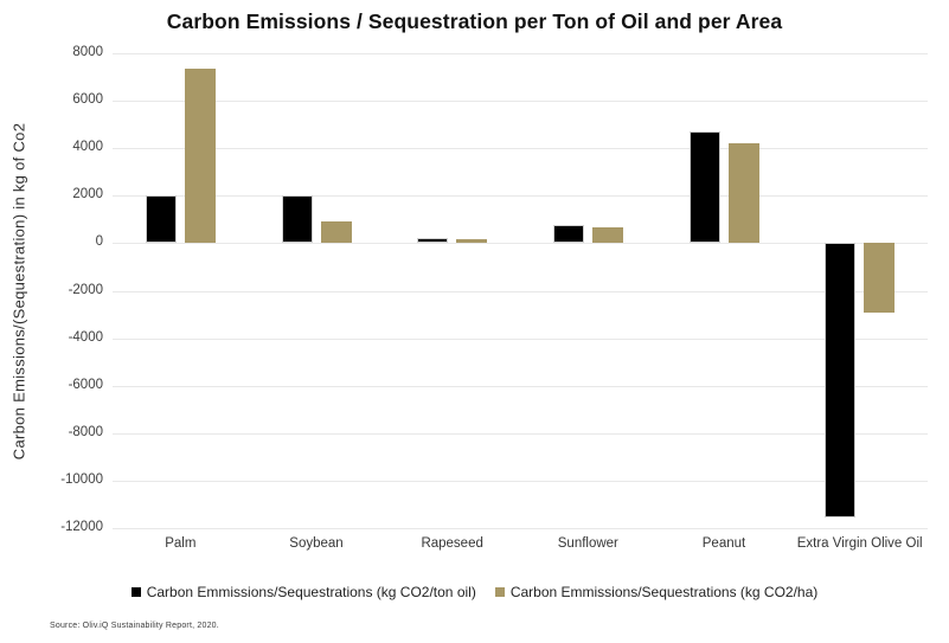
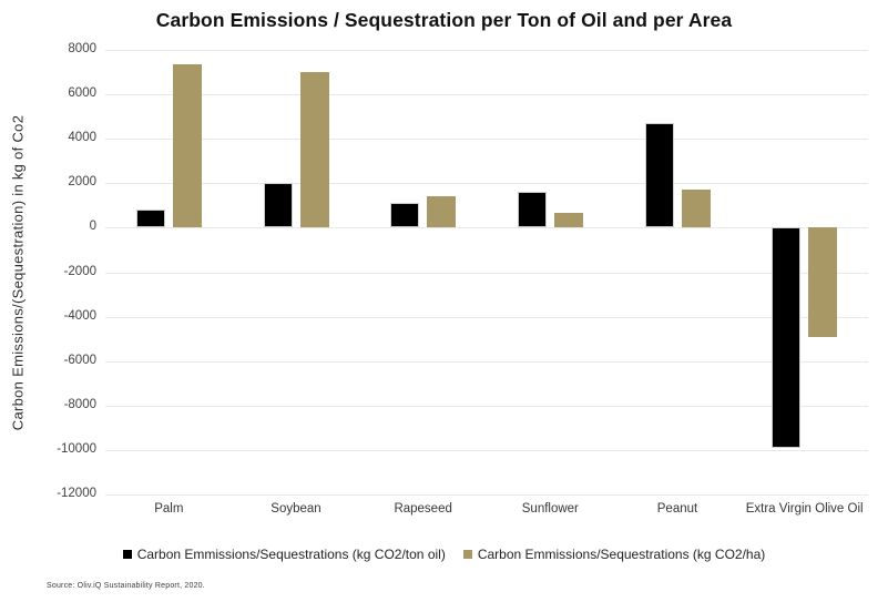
Carbon Emmissions/Sequestrations (kg CO2/ton oil)/Palm: 2000 -> 800
Carbon Emmissions/Sequestrations (kg CO2/ha)/Soybean: 900 -> 7000
Carbon Emmissions/Sequestrations (kg CO2/ton oil)/Rapeseed: 200 -> 1100
Carbon Emmissions/Sequestrations (kg CO2/ha)/Rapeseed: 200 -> 1400
Carbon Emmissions/Sequestrations (kg CO2/ton oil)/Sunflower: 800 -> 1600
Carbon Emmissions/Sequestrations (kg CO2/ha)/Peanut: 4200 -> 1700
Carbon Emmissions/Sequestrations (kg CO2/ton oil)/Extra Virgin Olive Oil: -11600 -> -9900
Carbon Emmissions/Sequestrations (kg CO2/ha)/Extra Virgin Olive Oil: -3000 -> -4900
